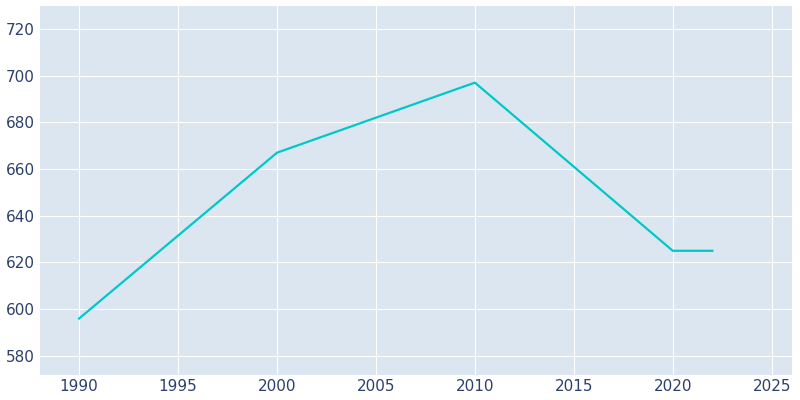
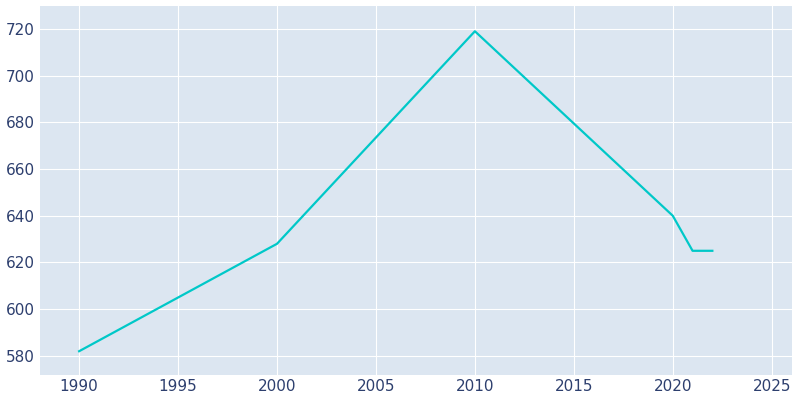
1990: 596 -> 582
2000: 667 -> 628
2010: 697 -> 719
2020: 625 -> 640
